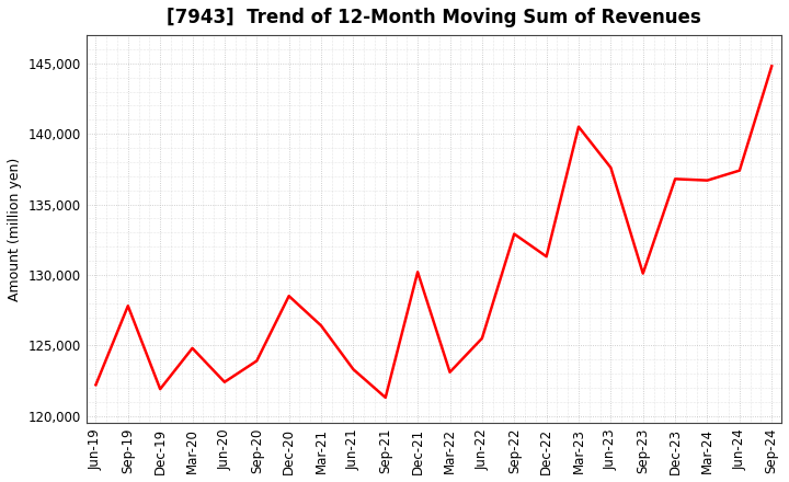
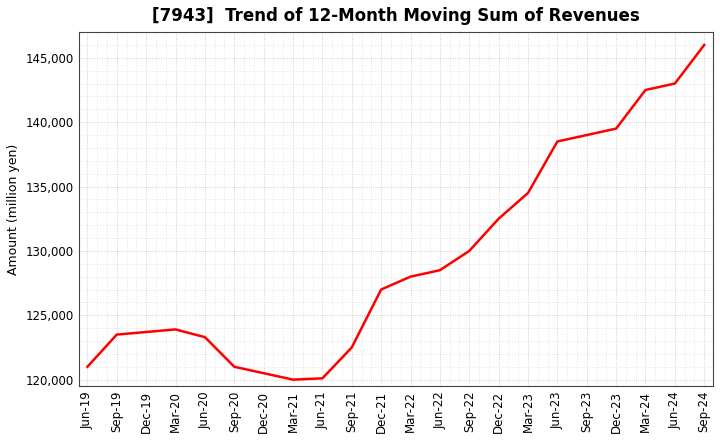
Jun-19: 122,200 -> 121,000
Sep-19: 127,800 -> 123,500
Dec-19: 121,900 -> 123,700
Mar-20: 124,800 -> 123,900
Jun-20: 122,400 -> 123,300
Sep-20: 123,900 -> 121,000
Dec-20: 128,500 -> 120,500
Mar-21: 126,400 -> 120,000
Jun-21: 123,300 -> 120,100
Sep-21: 121,300 -> 122,500
Dec-21: 130,200 -> 127,000
Mar-22: 123,100 -> 128,000
Jun-22: 125,500 -> 128,500
Sep-22: 132,900 -> 130,000
Dec-22: 131,300 -> 132,500
Mar-23: 140,500 -> 134,500
Jun-23: 137,600 -> 138,500
Sep-23: 130,100 -> 139,000
Dec-23: 136,800 -> 139,500
Mar-24: 136,700 -> 142,500
Jun-24: 137,400 -> 143,000
Sep-24: 144,800 -> 146,000
